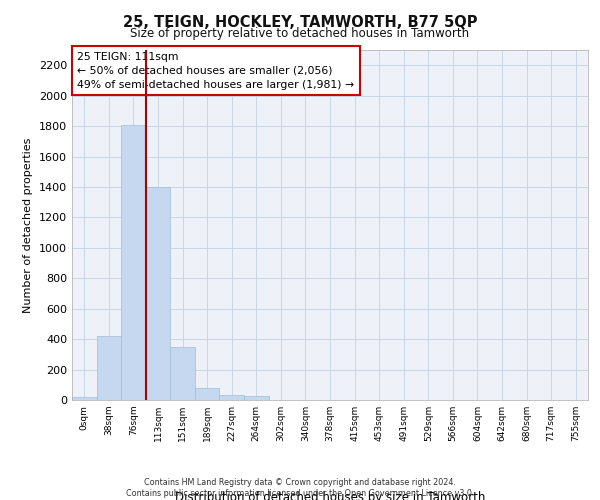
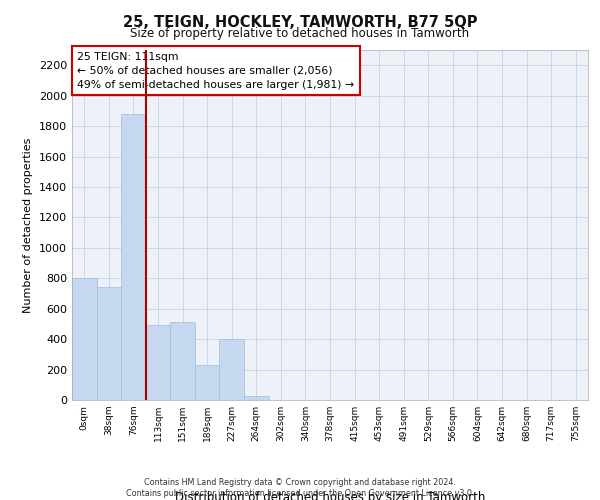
0sqm: 20 -> 800
38sqm: 420 -> 740
76sqm: 1810 -> 1880
113sqm: 1400 -> 490
151sqm: 350 -> 510
189sqm: 80 -> 230
227sqm: 30 -> 400
